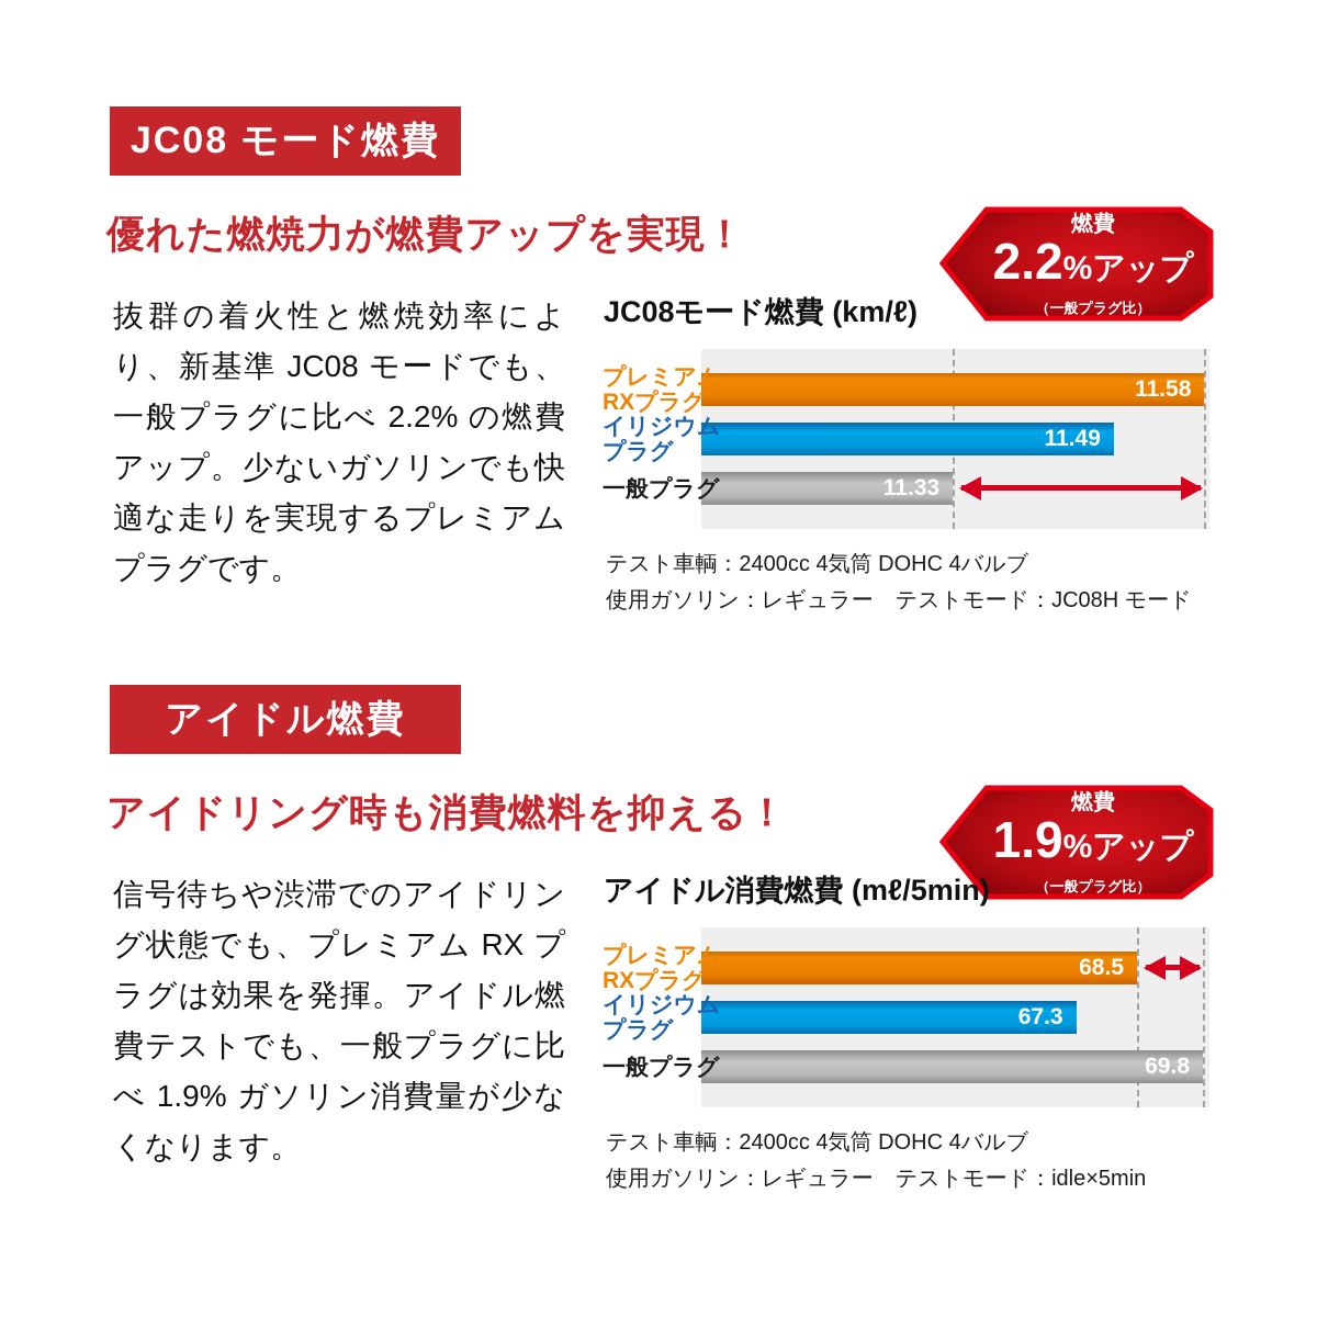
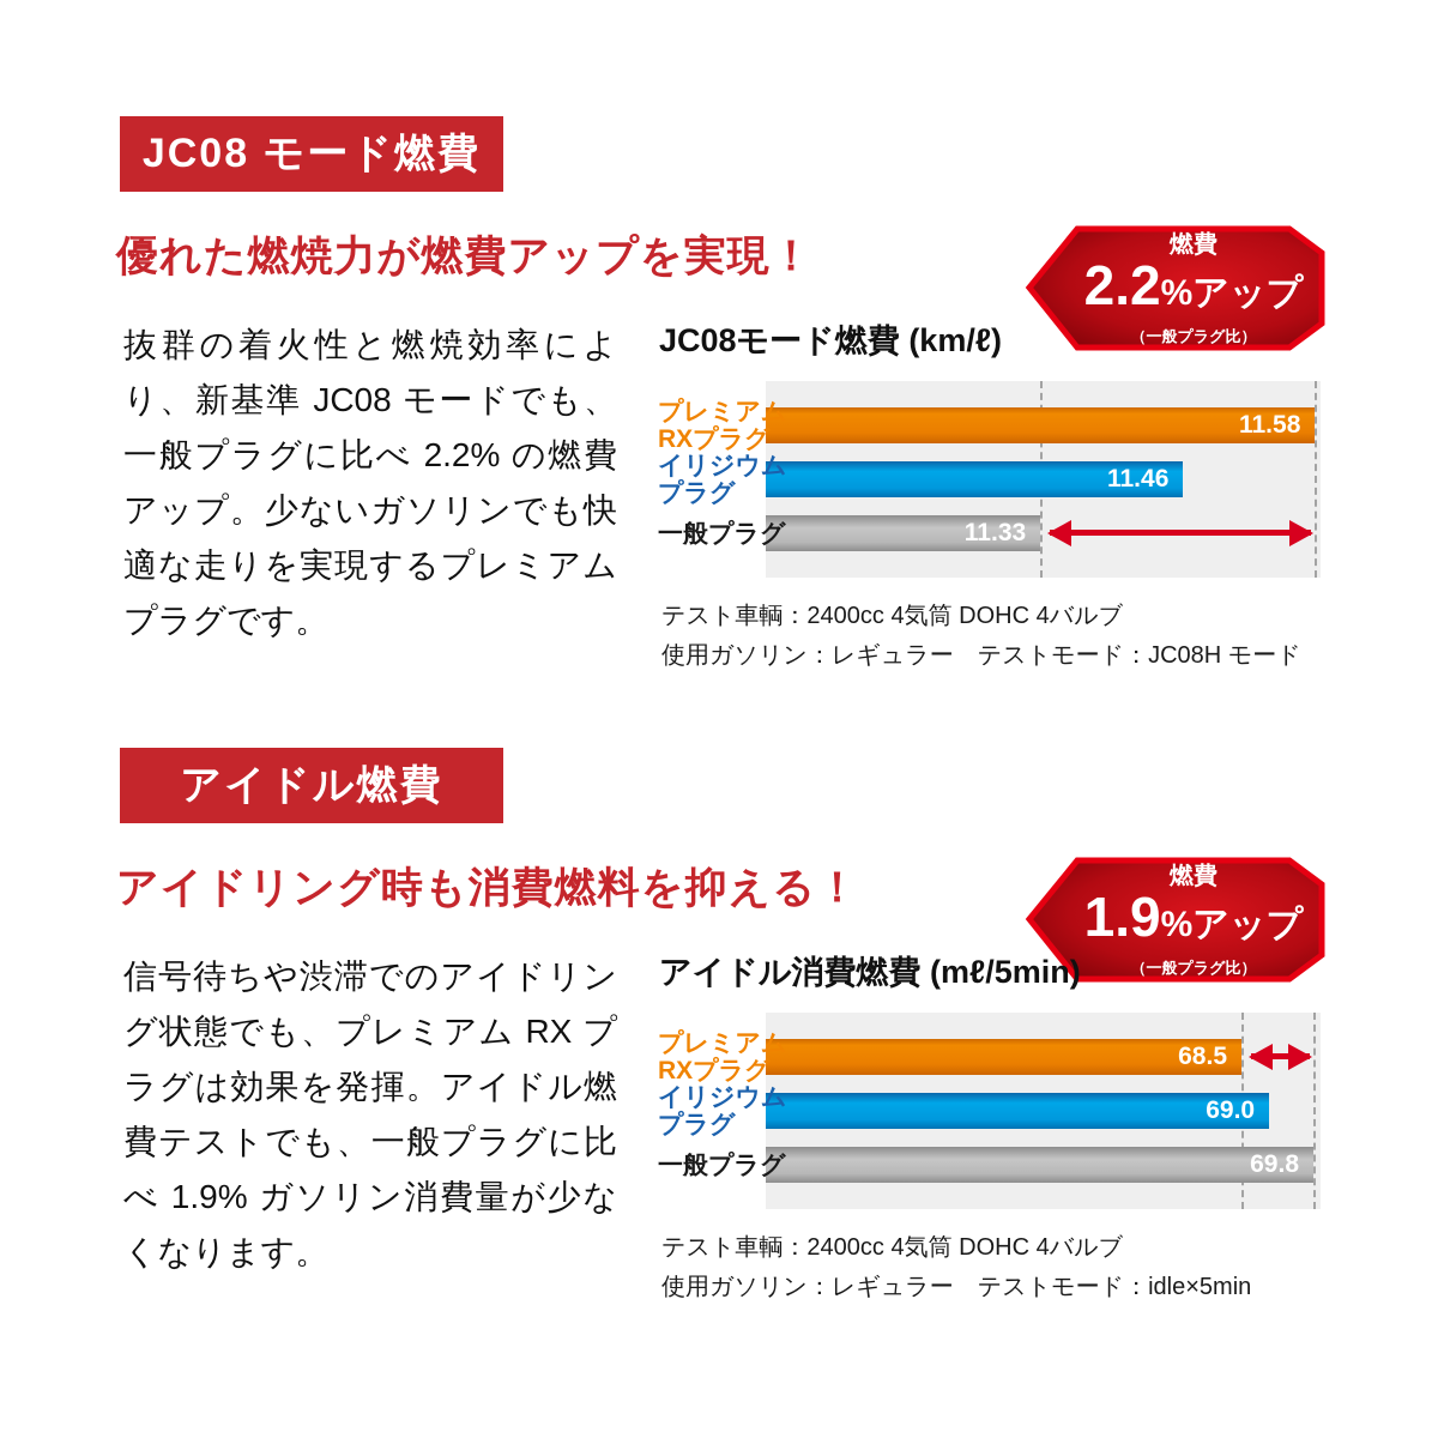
JC08モード燃費 (km/ℓ)/イリジウムプラグ: 11.49 -> 11.46
アイドル消費燃費 (mℓ/5min)/イリジウムプラグ: 67.3 -> 69.0
